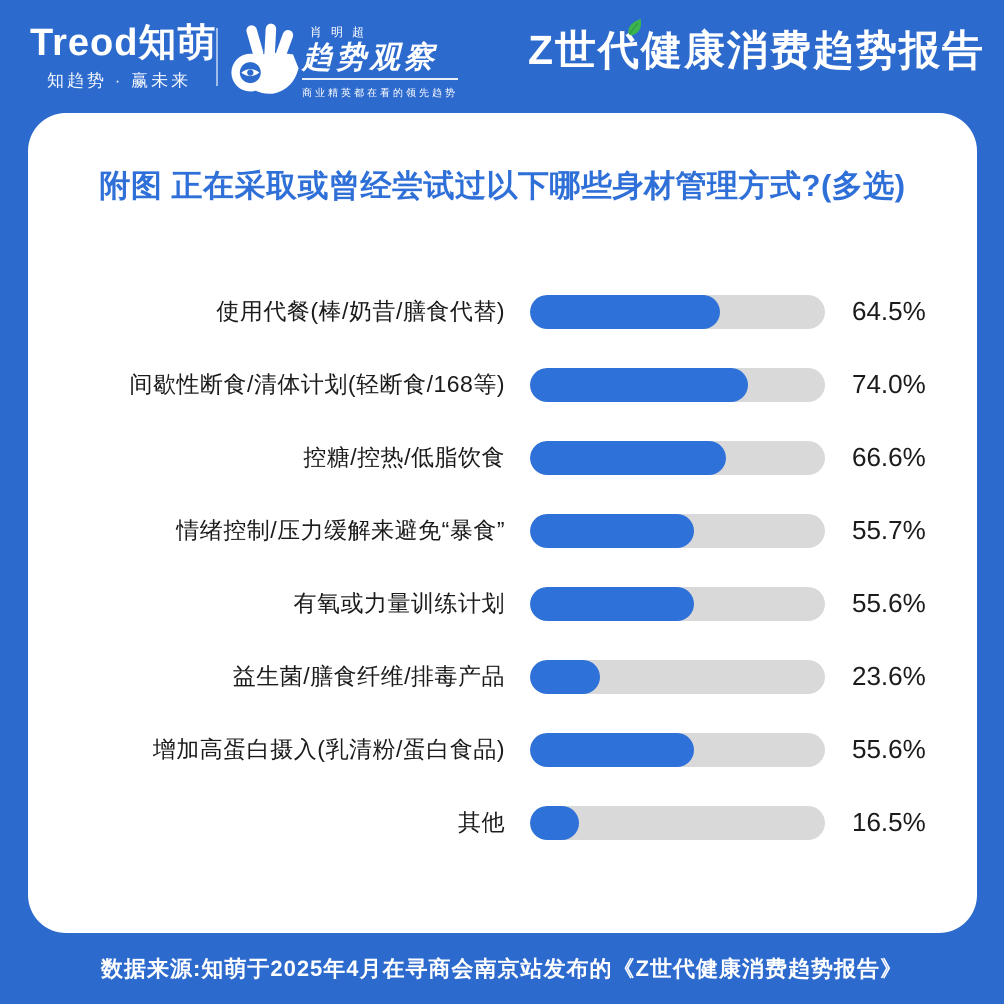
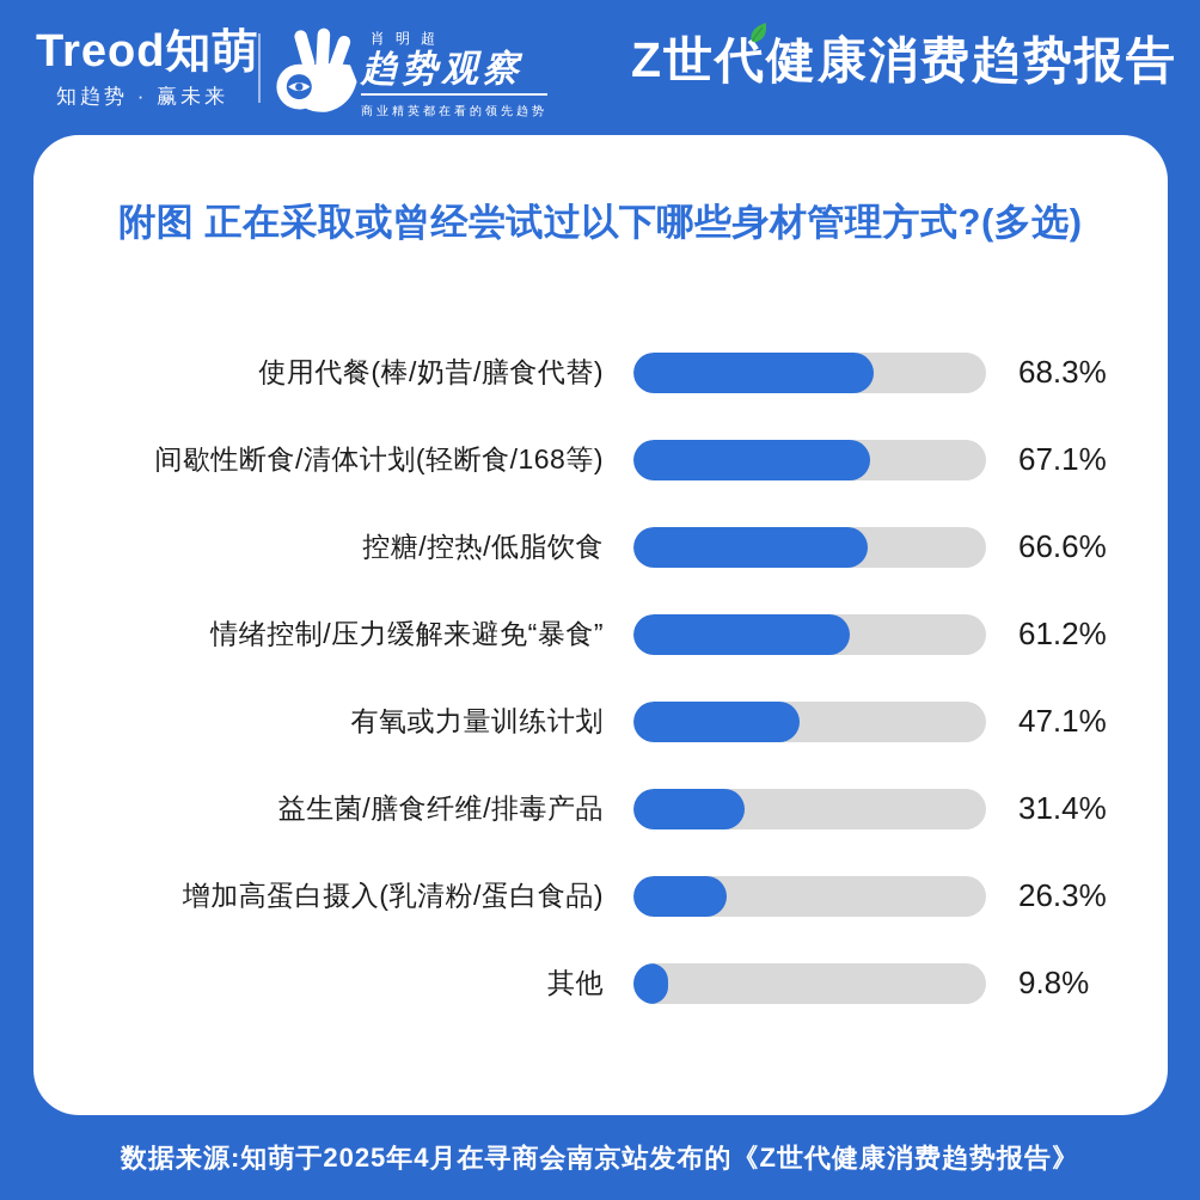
使用代餐(棒/奶昔/膳食代替): 64.5% -> 68.3%
间歇性断食/清体计划(轻断食/168等): 74.0% -> 67.1%
情绪控制/压力缓解来避免“暴食”: 55.7% -> 61.2%
有氧或力量训练计划: 55.6% -> 47.1%
益生菌/膳食纤维/排毒产品: 23.6% -> 31.4%
增加高蛋白摄入(乳清粉/蛋白食品): 55.6% -> 26.3%
其他: 16.5% -> 9.8%
